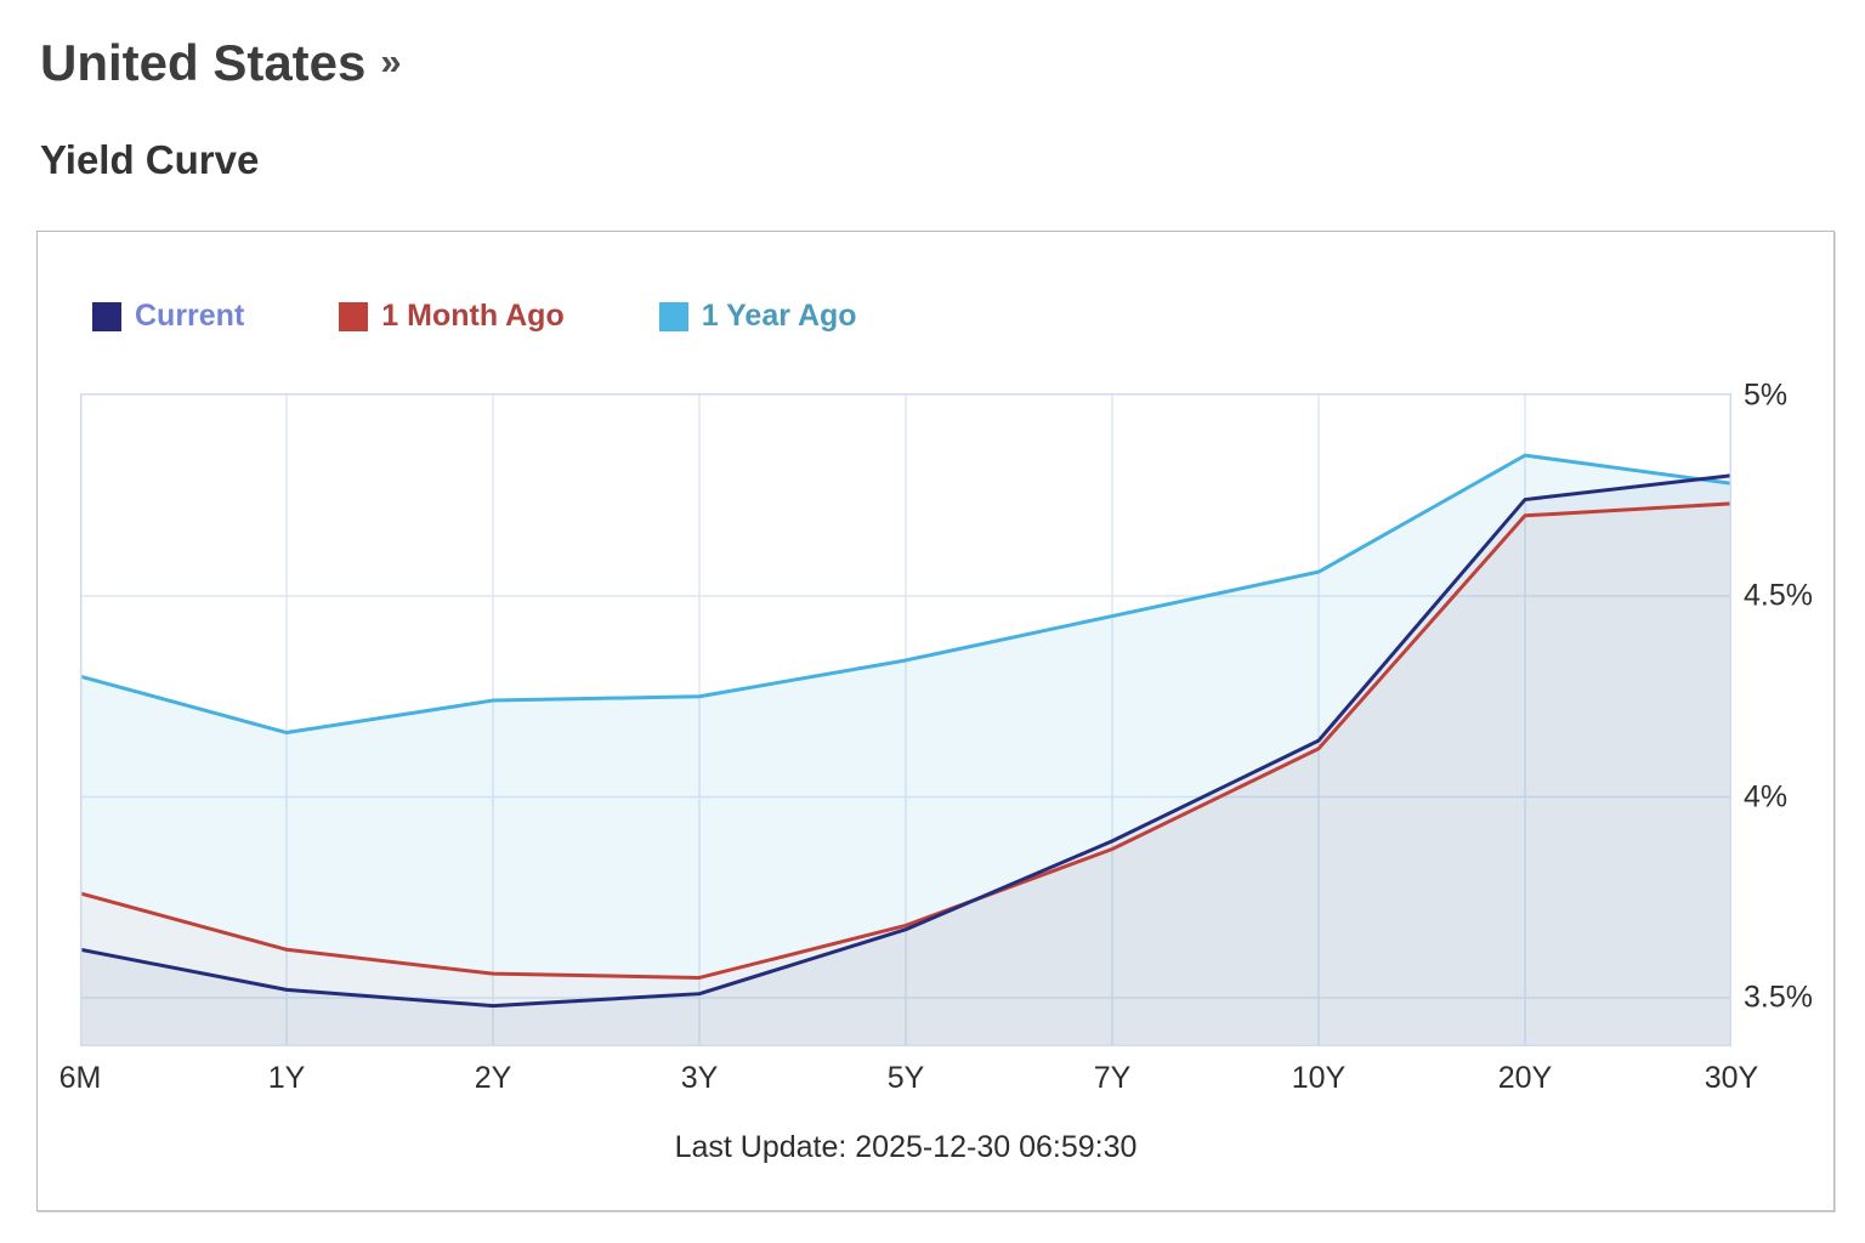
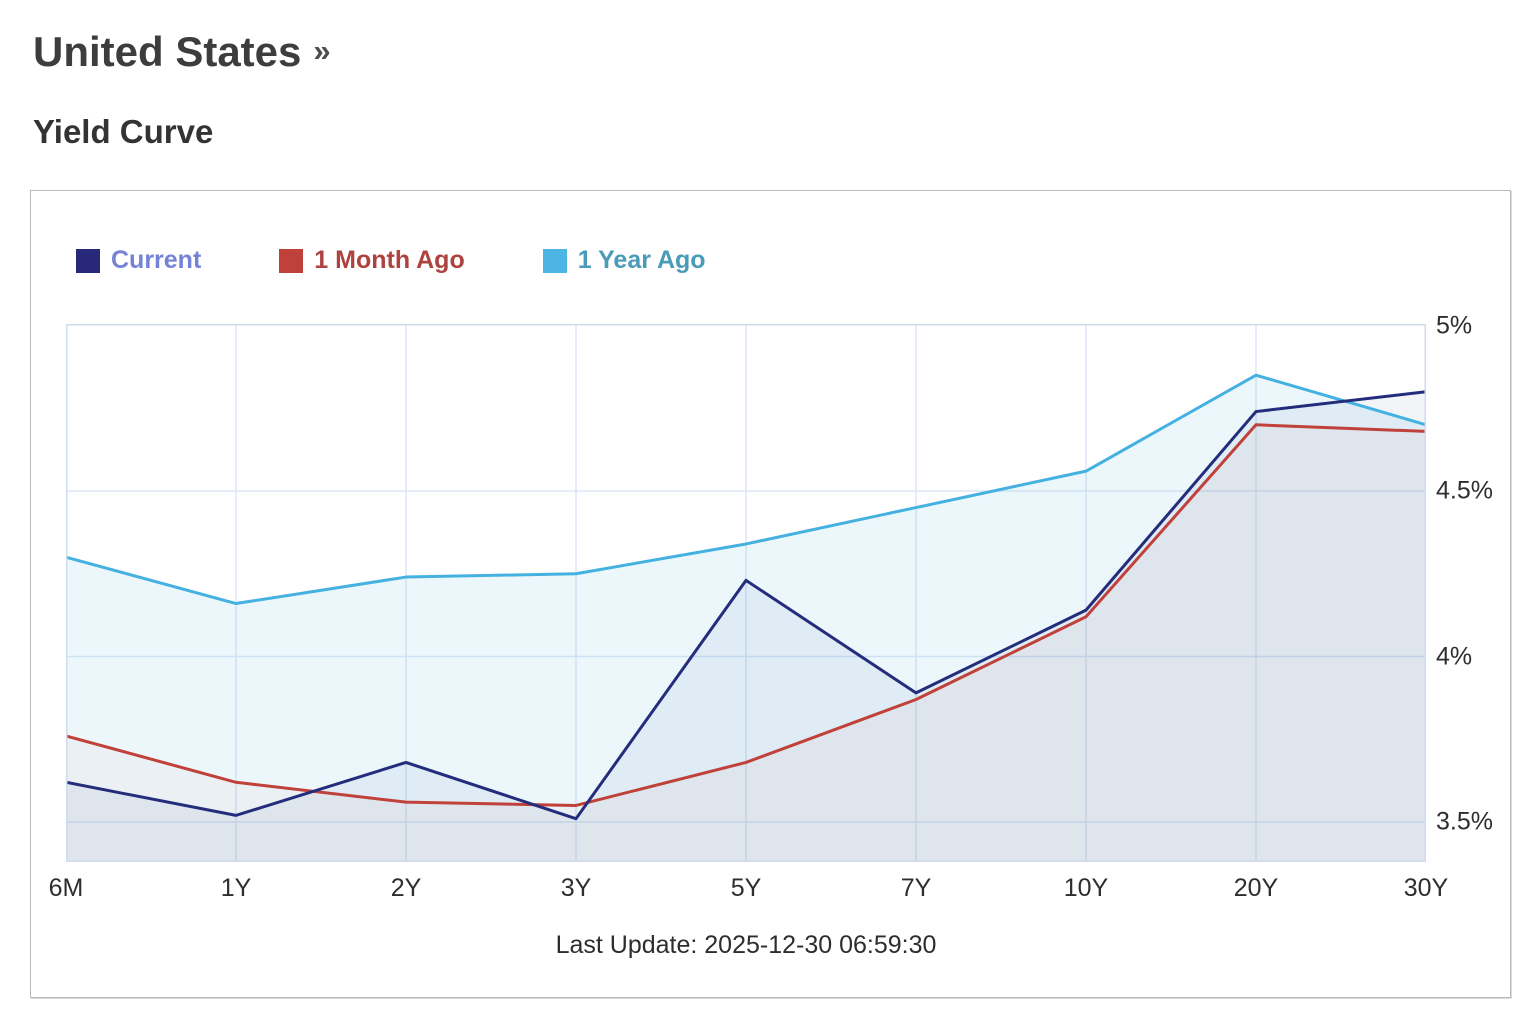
Current/2Y: 3.48% -> 3.68%
Current/5Y: 3.67% -> 4.23%
1 Month Ago/30Y: 4.73% -> 4.68%
1 Year Ago/30Y: 4.78% -> 4.70%
